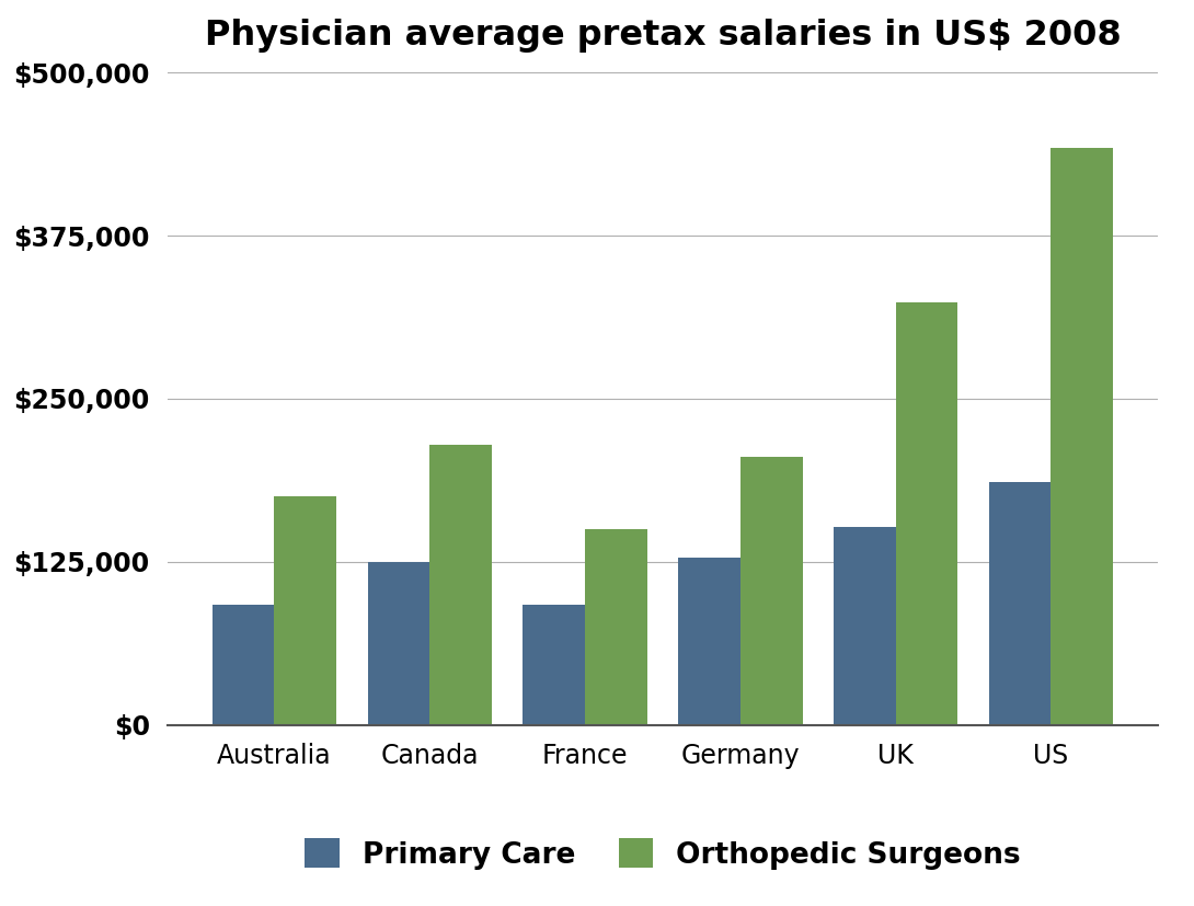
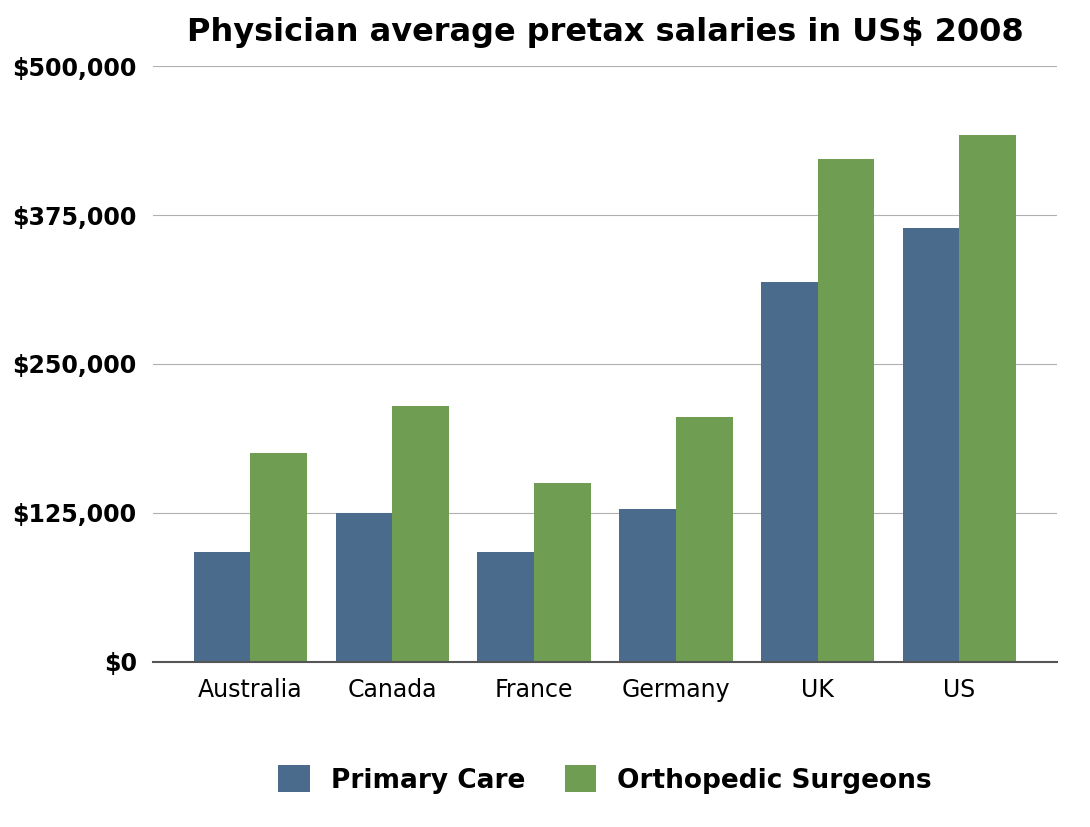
Primary Care/UK: $152,000 -> $319,000
Orthopedic Surgeons/UK: $324,000 -> $422,000
Primary Care/US: $186,000 -> $364,000
